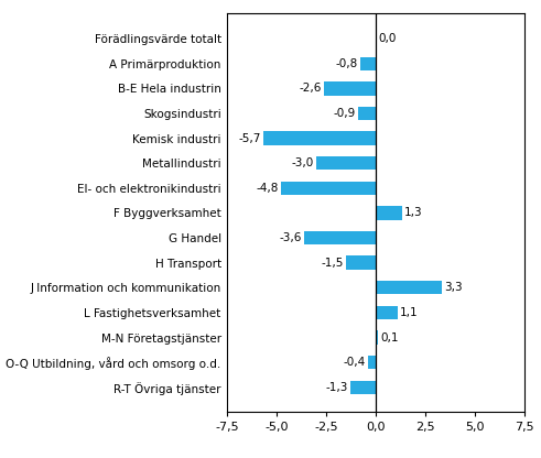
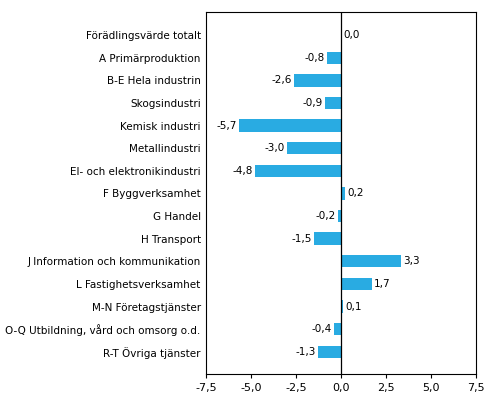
F Byggverksamhet: 1,3 -> 0,2
G Handel: -3,6 -> -0,2
L Fastighetsverksamhet: 1,1 -> 1,7
